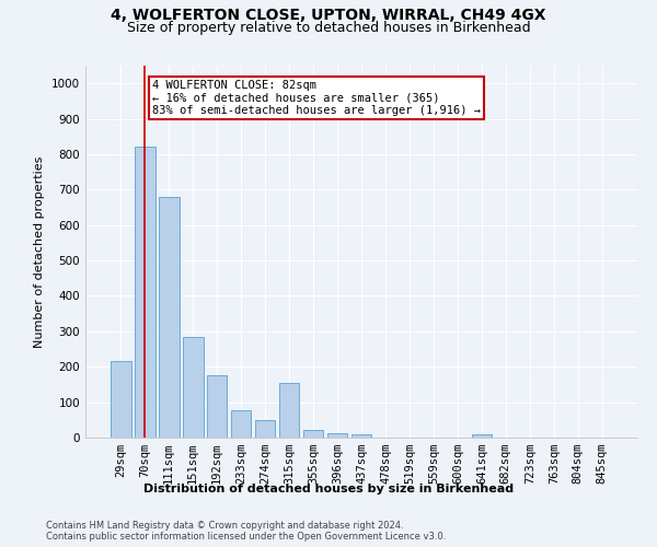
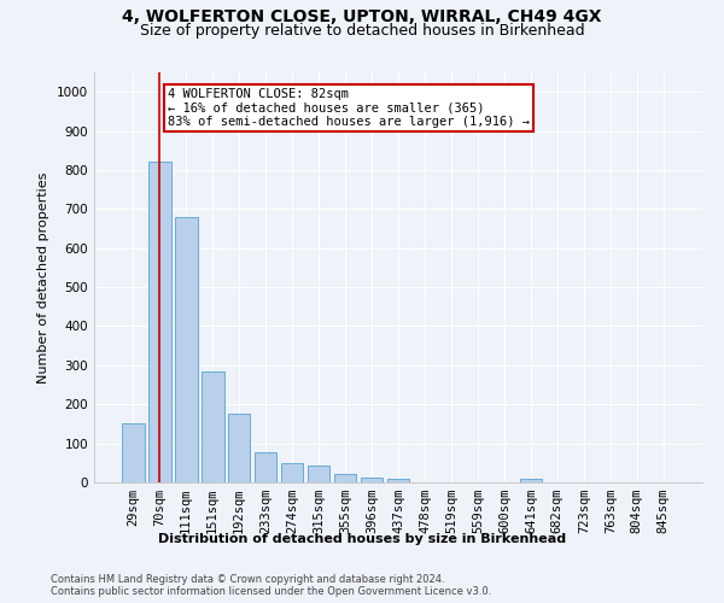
29sqm: 215 -> 150
315sqm: 155 -> 43
